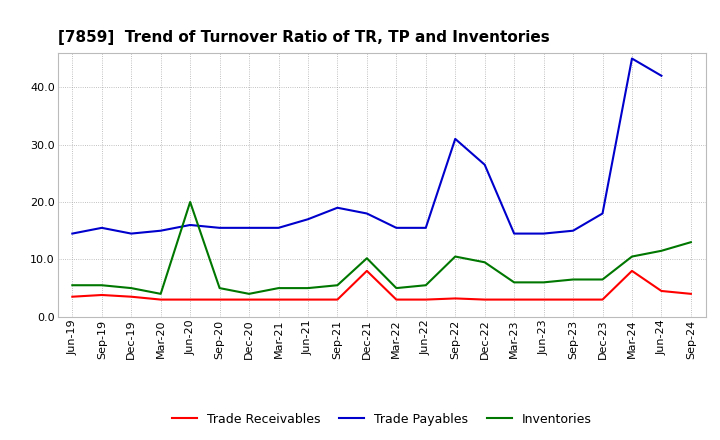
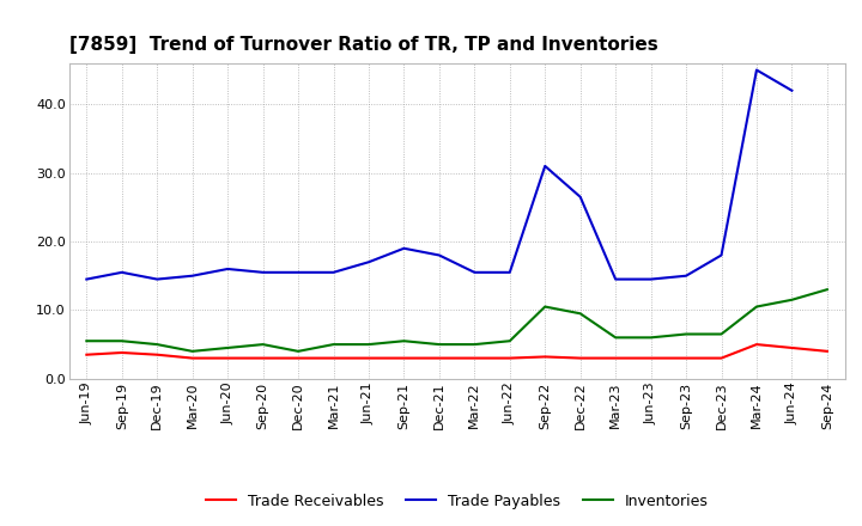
Inventories/Jun-20: 20.0 -> 4.5
Trade Receivables/Dec-21: 8.0 -> 3.0
Inventories/Dec-21: 10.2 -> 5.0
Trade Receivables/Mar-24: 8.0 -> 5.0
